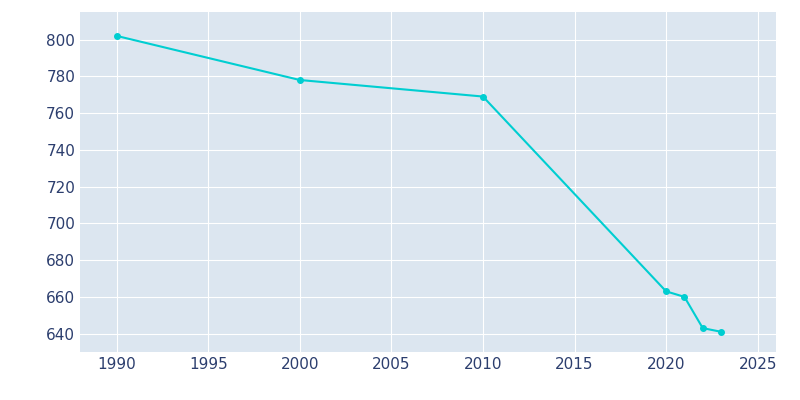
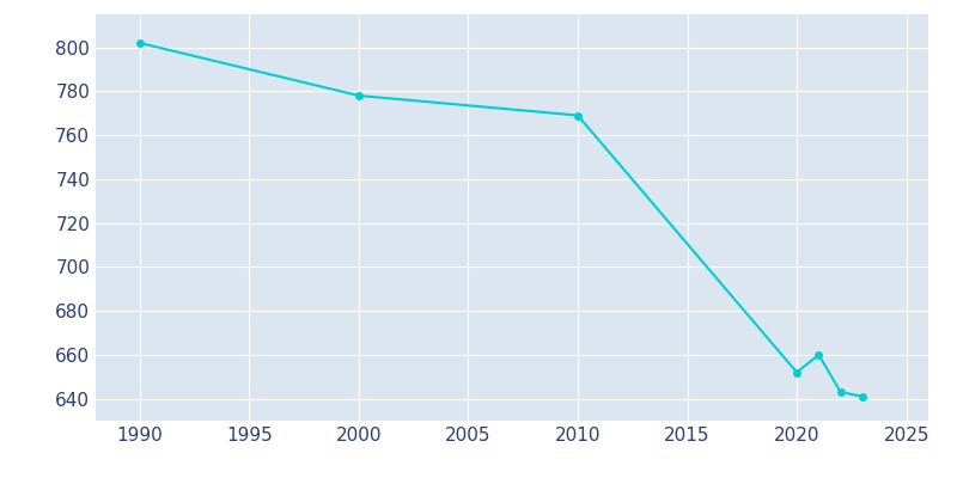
2020: 663 -> 652
